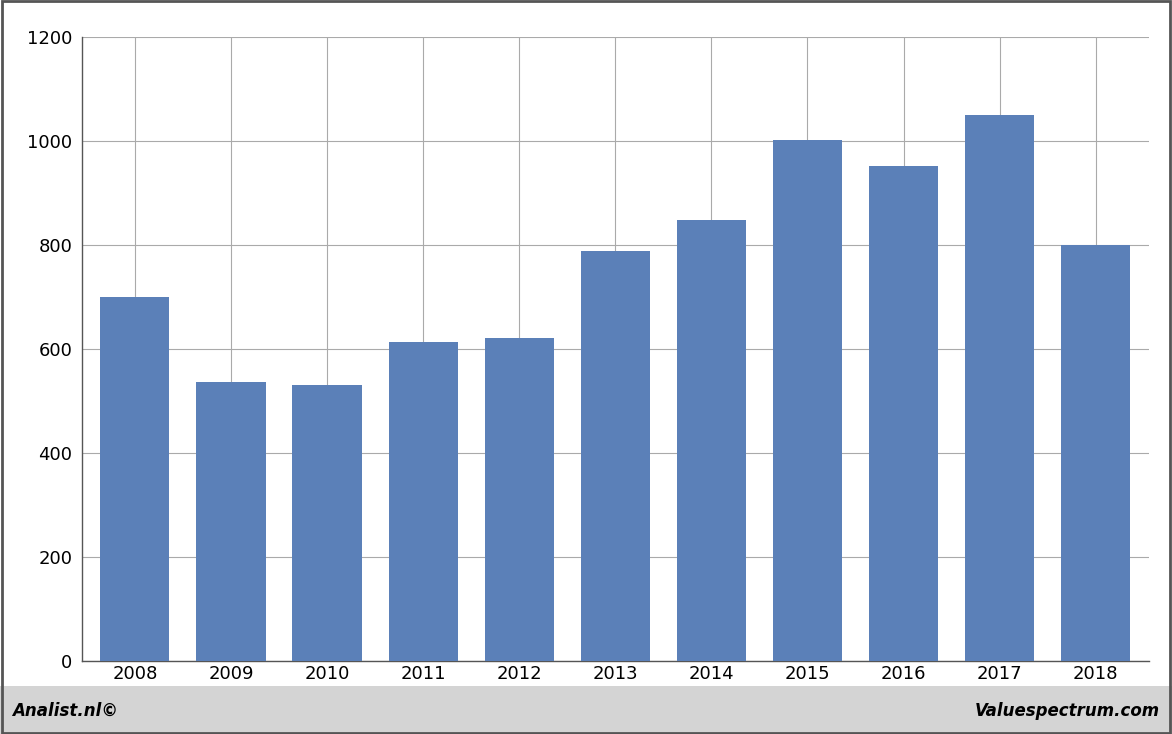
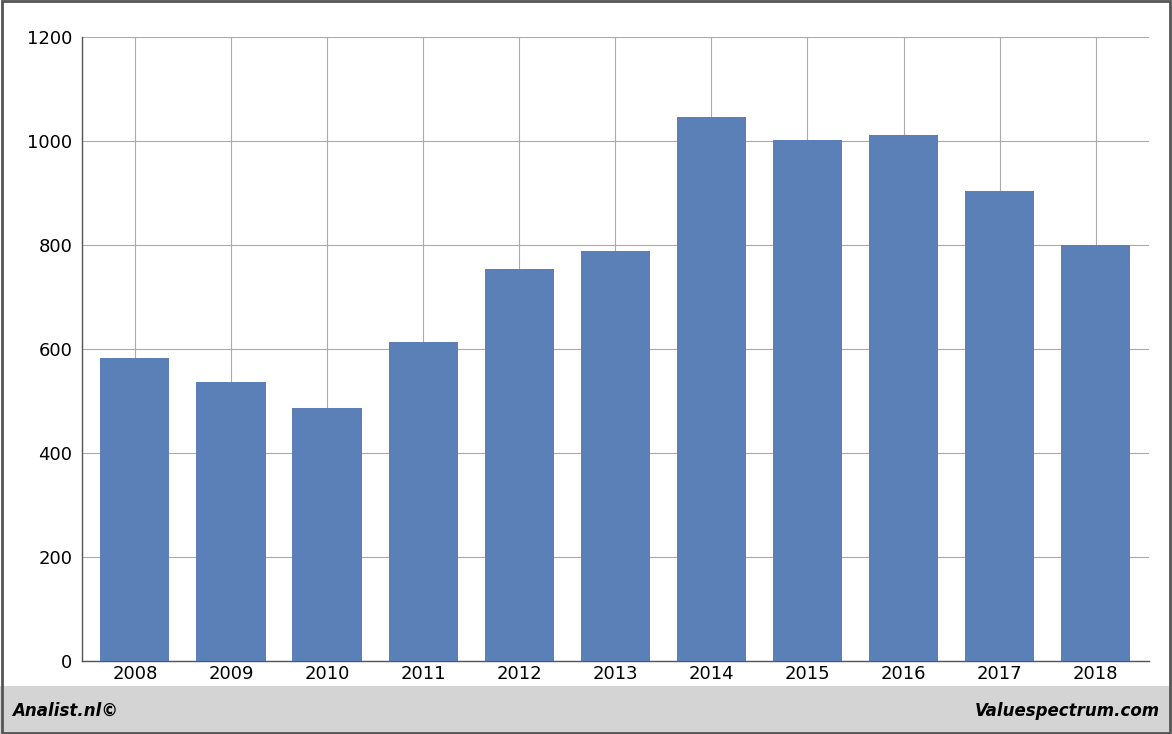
2008: 700 -> 582
2010: 530 -> 486
2012: 620 -> 754
2014: 847 -> 1046
2016: 952 -> 1010
2017: 1050 -> 904
